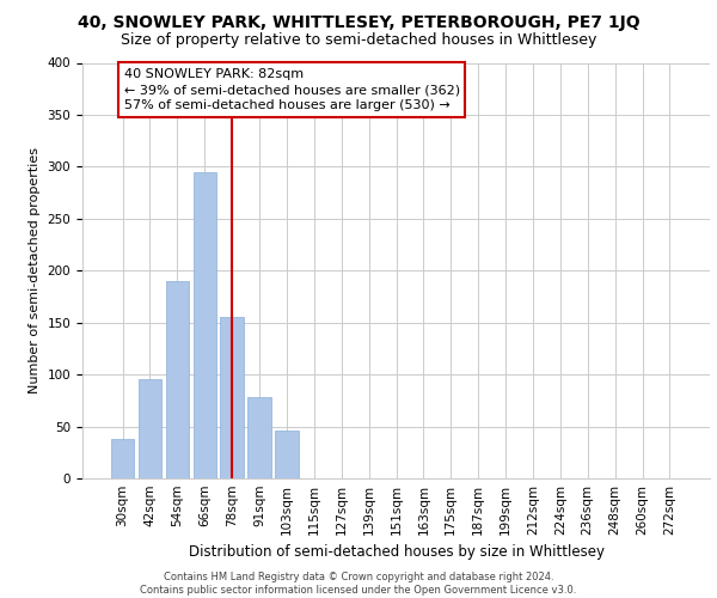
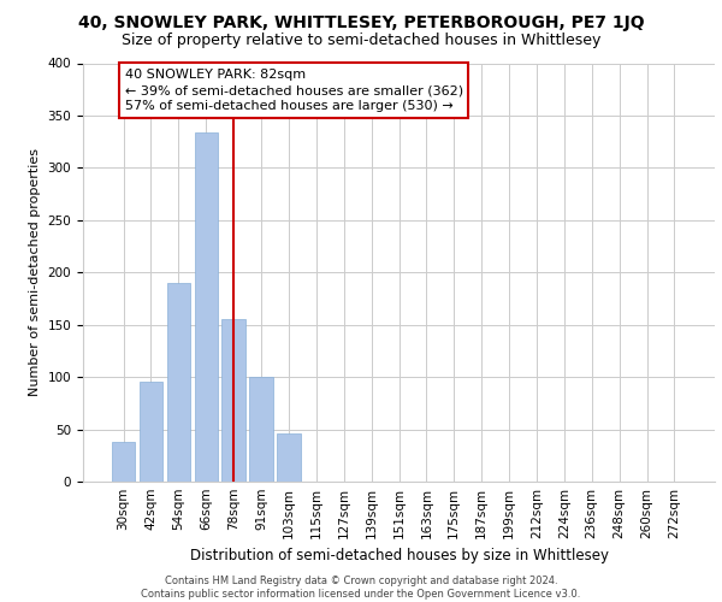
66sqm: 295 -> 334
91sqm: 78 -> 100
